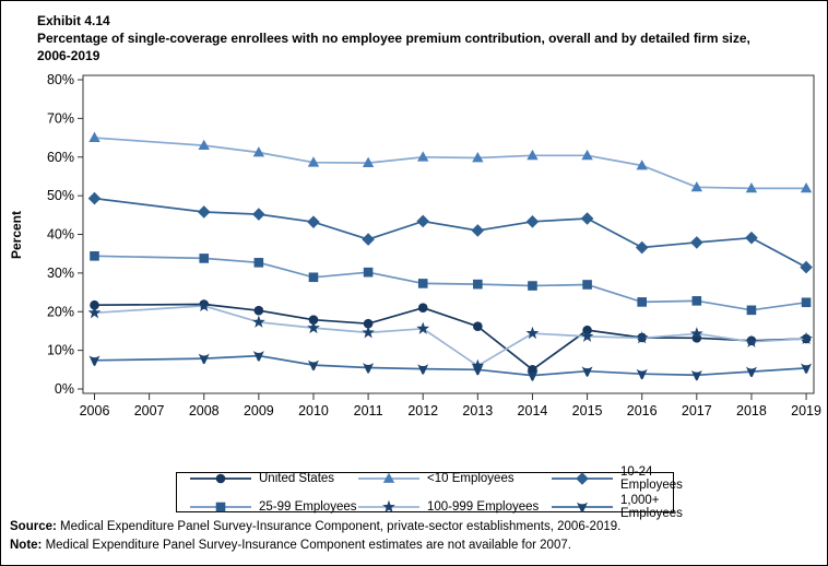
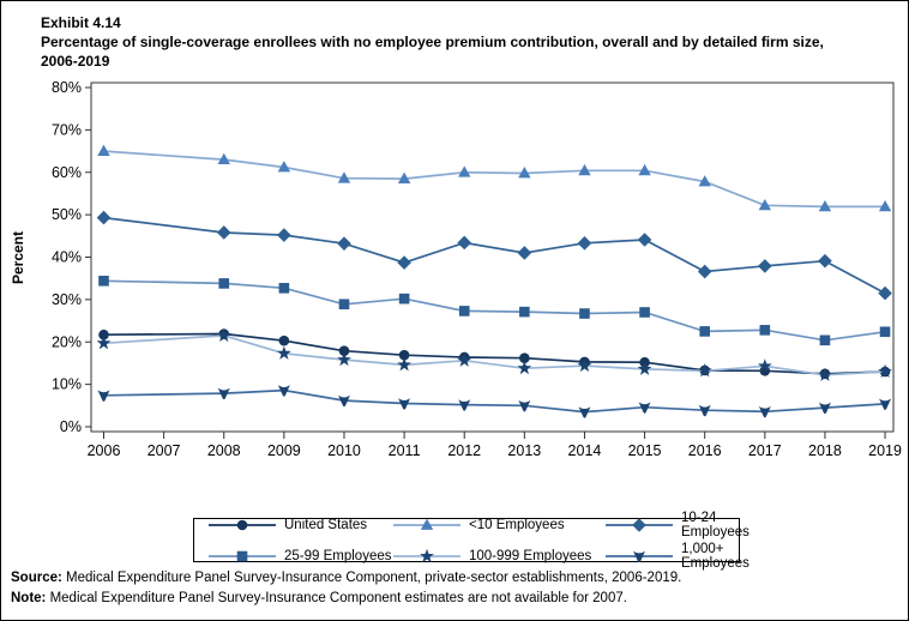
United States/2012: 21% -> 16%
100-999 Employees/2013: 6% -> 14%
United States/2014: 5% -> 15%
